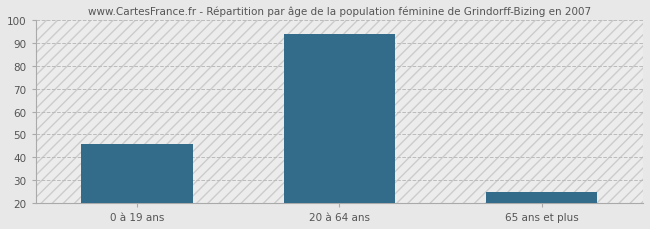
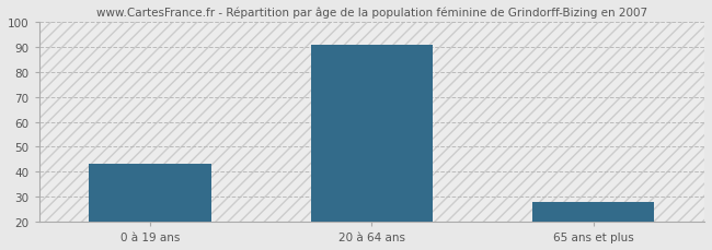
0 à 19 ans: 46 -> 43
20 à 64 ans: 94 -> 91
65 ans et plus: 25 -> 28
